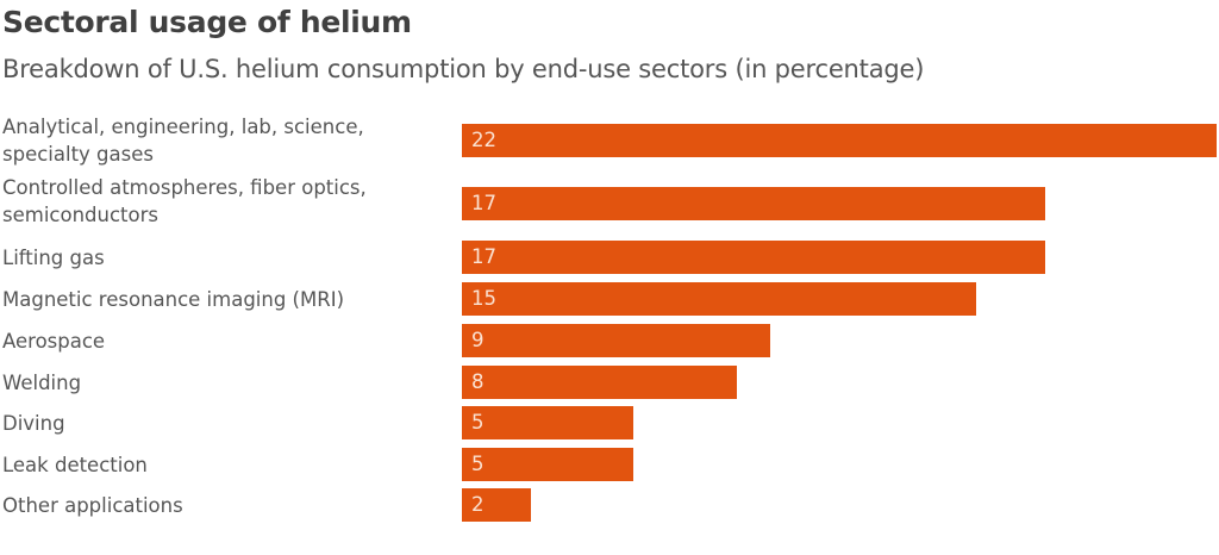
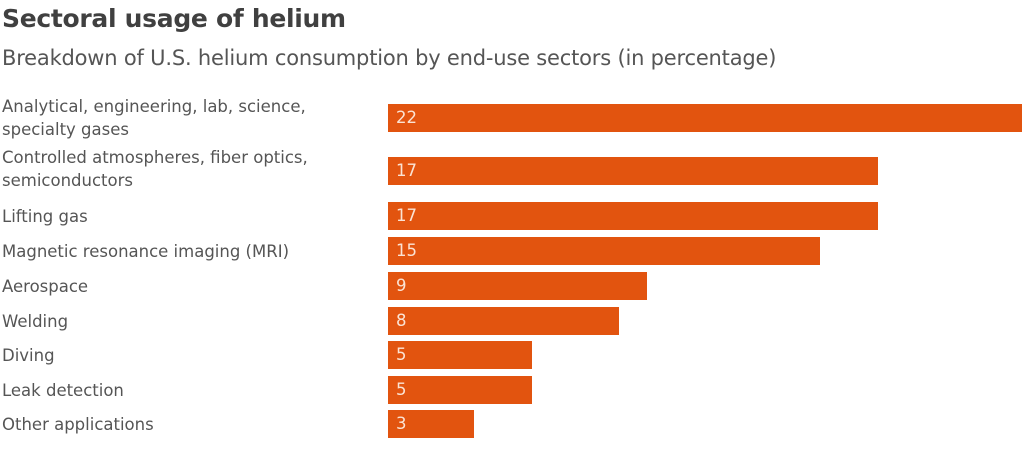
Other applications: 2 -> 3
